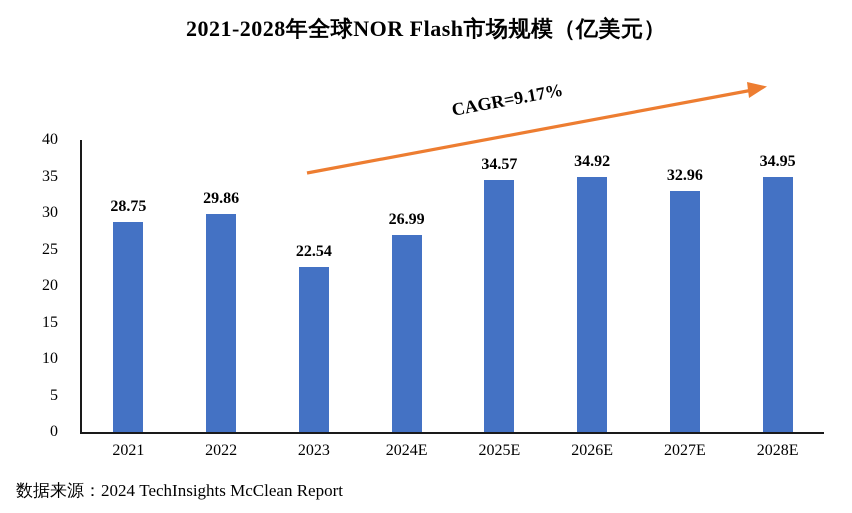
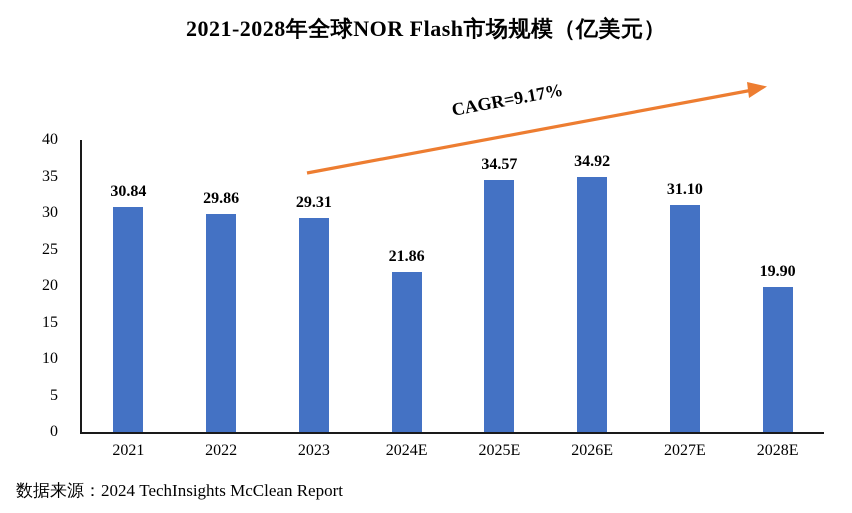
2021: 28.75 -> 30.84
2023: 22.54 -> 29.31
2024E: 26.99 -> 21.86
2027E: 32.96 -> 31.10
2028E: 34.95 -> 19.90
